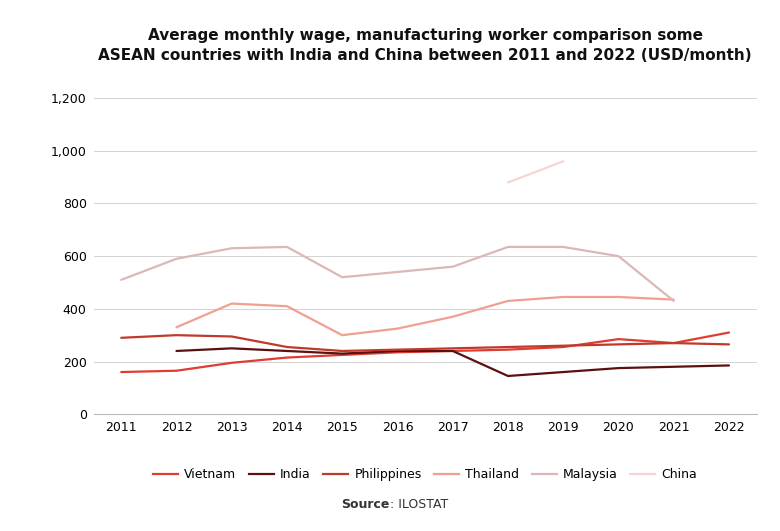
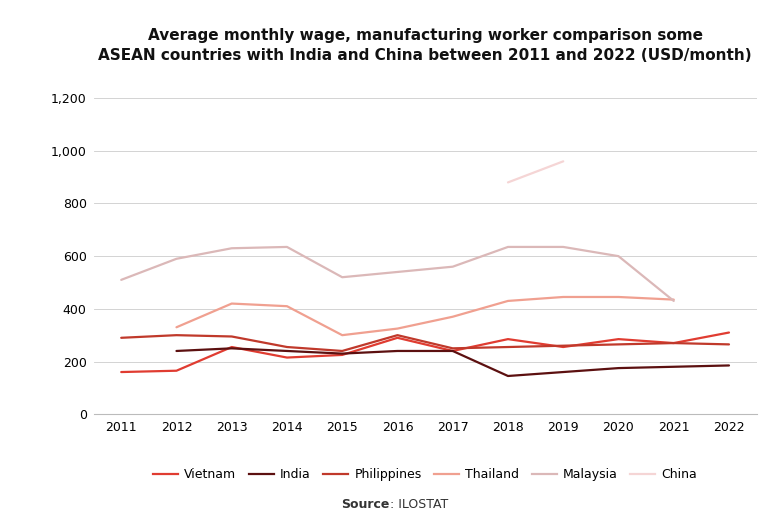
Vietnam/2013: 195 -> 255
Vietnam/2016: 235 -> 290
Philippines/2016: 245 -> 300
Vietnam/2018: 245 -> 285
